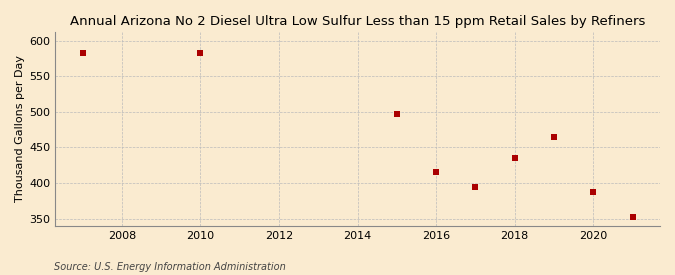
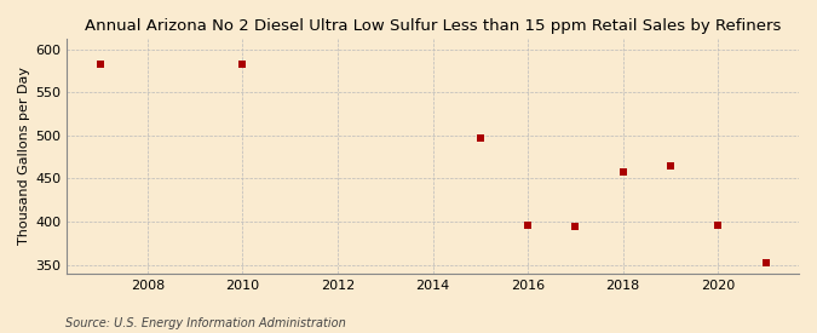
2016: 416 -> 396
2018: 435 -> 458
2020: 387 -> 396
